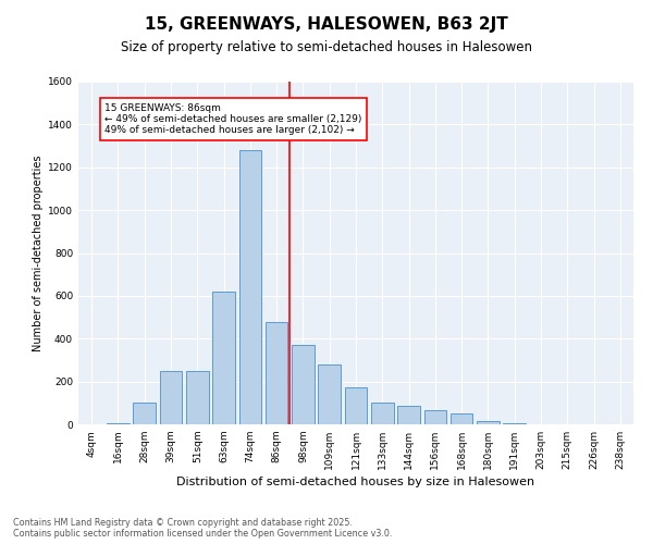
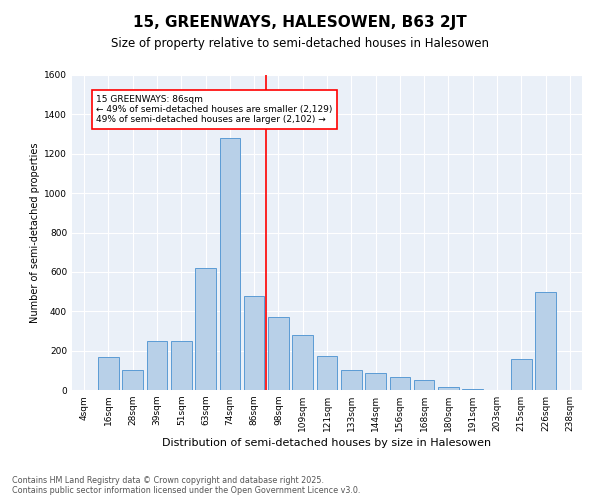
16sqm: 0 -> 170
215sqm: 0 -> 160
226sqm: 0 -> 500
